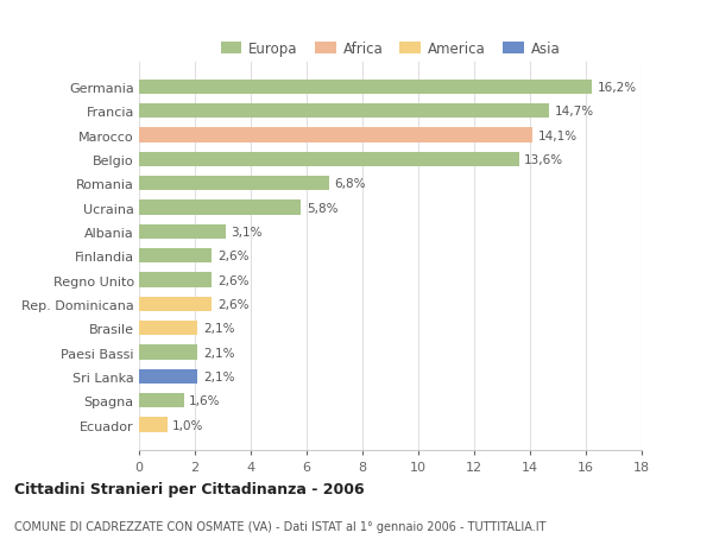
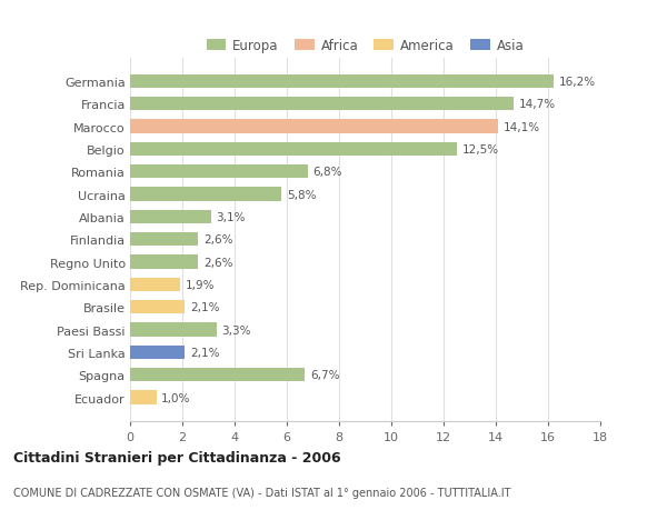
Belgio: 13,6% -> 12,5%
Rep. Dominicana: 2,6% -> 1,9%
Paesi Bassi: 2,1% -> 3,3%
Spagna: 1,6% -> 6,7%
